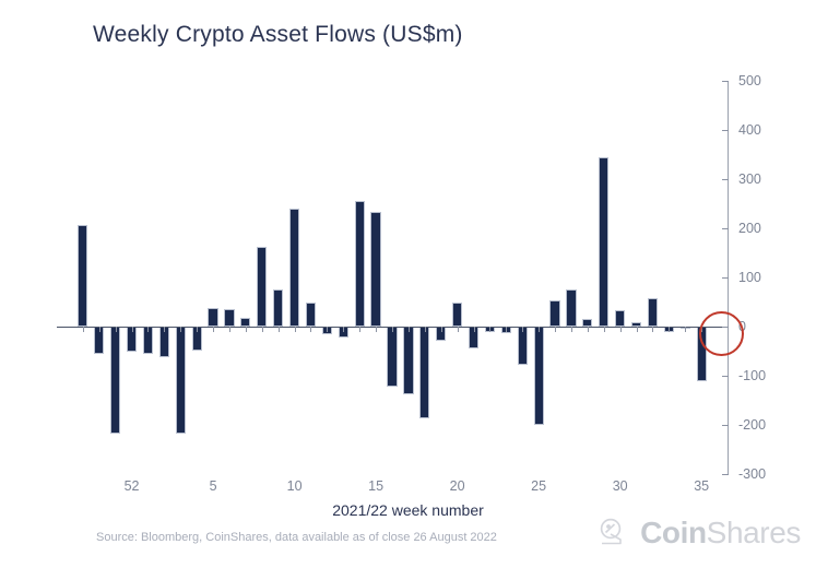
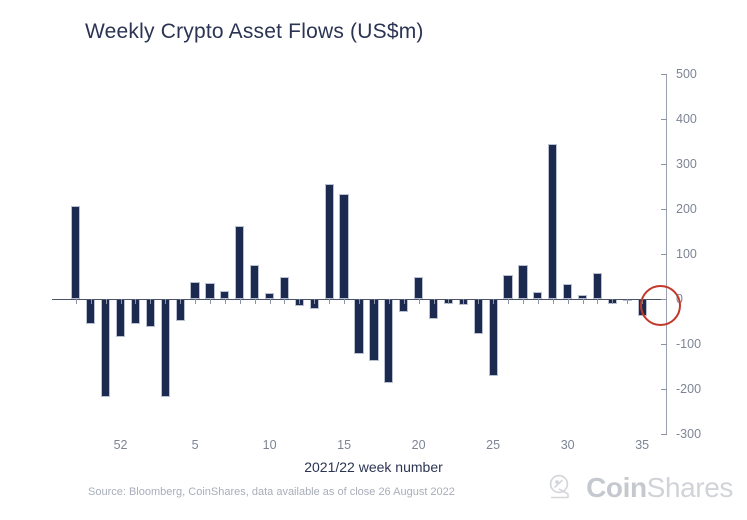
52: -50 -> -80
10: 240 -> 10
25: -200 -> -170
35: -110 -> -40
